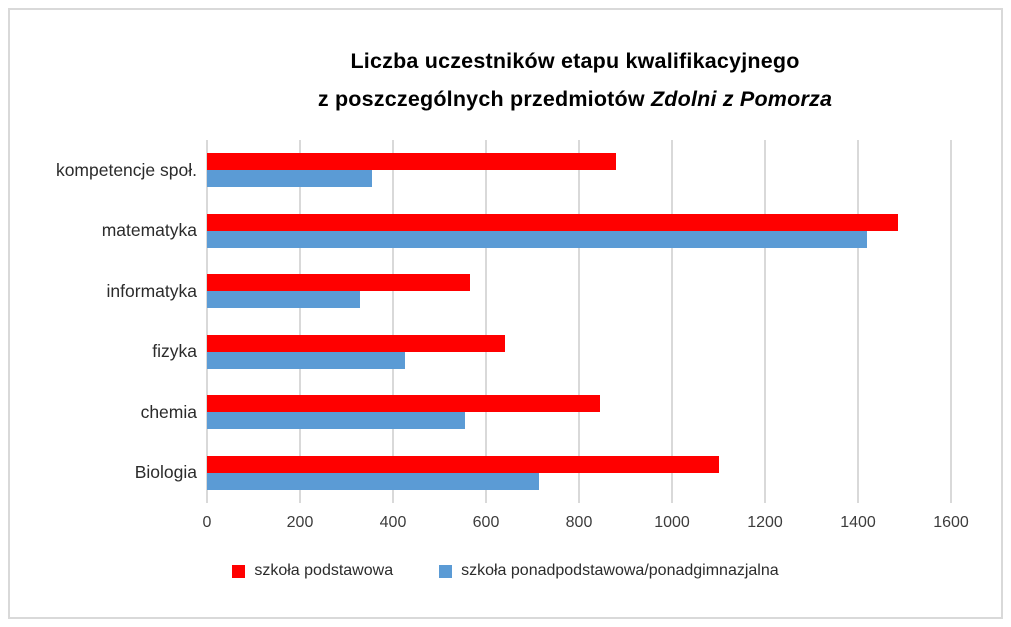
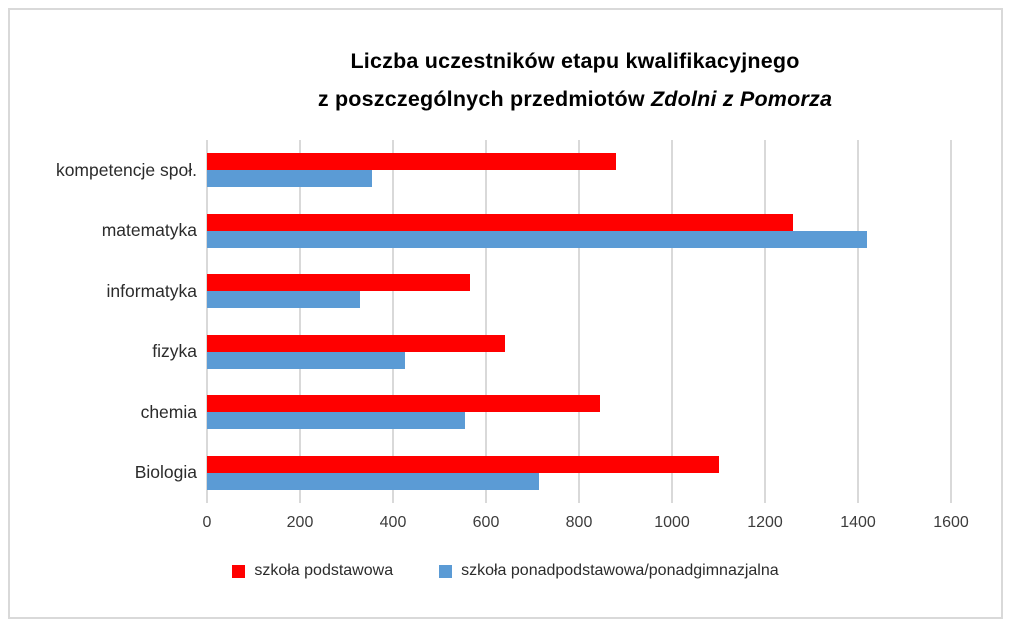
szkoła podstawowa/matematyka: 1480 -> 1260
